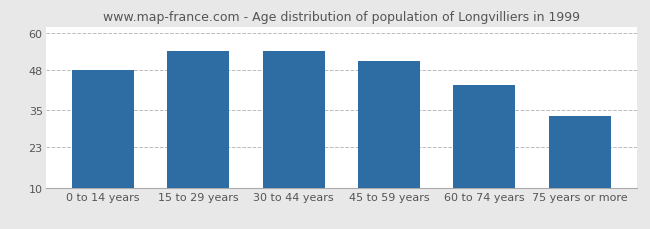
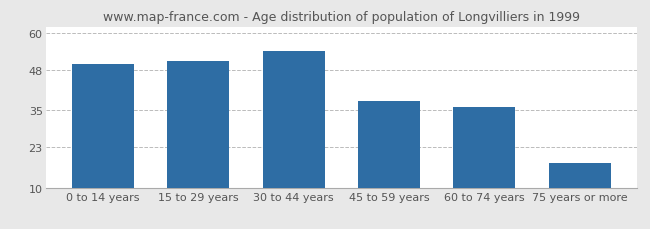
0 to 14 years: 48 -> 50
15 to 29 years: 54 -> 51
45 to 59 years: 51 -> 38
60 to 74 years: 43 -> 36
75 years or more: 33 -> 18
